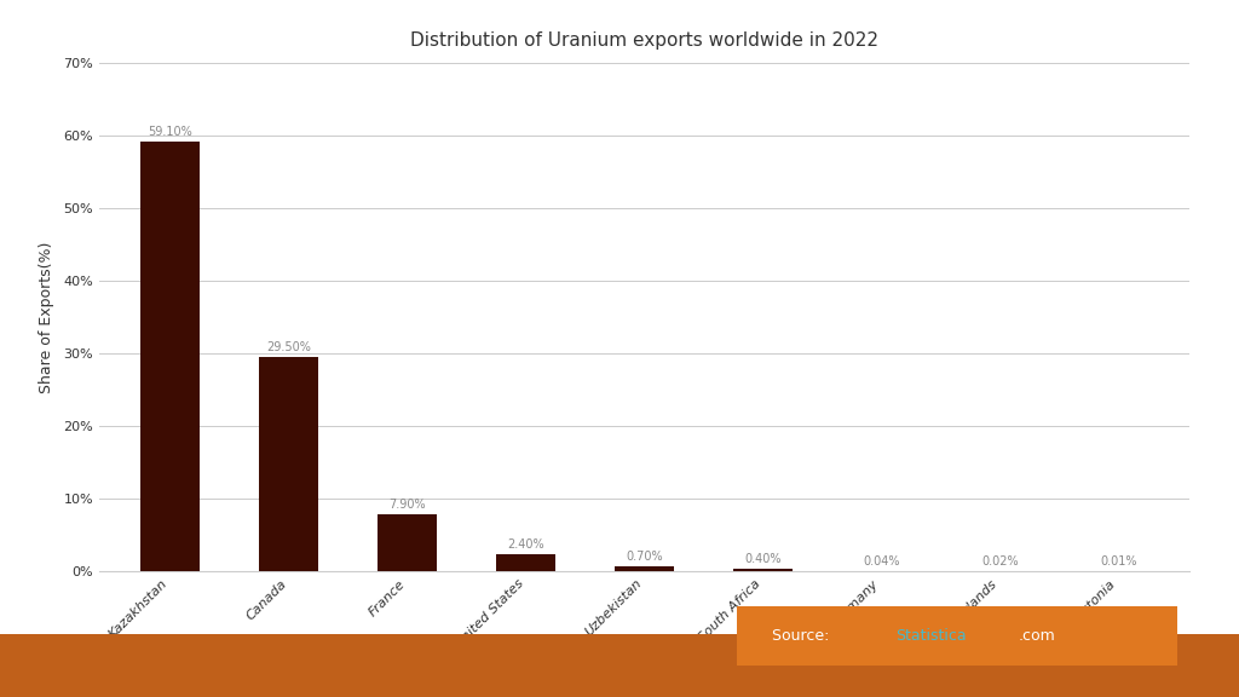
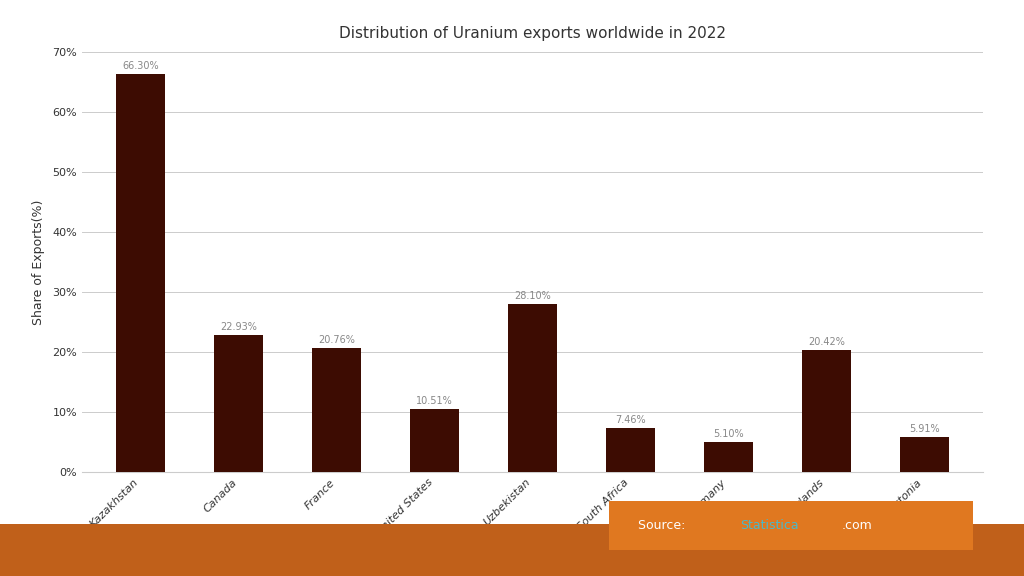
Kazakhstan: 59.10% -> 66.30%
Canada: 29.50% -> 22.93%
France: 7.90% -> 20.76%
United States: 2.40% -> 10.51%
Uzbekistan: 0.70% -> 28.10%
South Africa: 0.40% -> 7.46%
Germany: 0.04% -> 5.10%
Netherlands: 0.02% -> 20.42%
Estonia: 0.01% -> 5.91%
